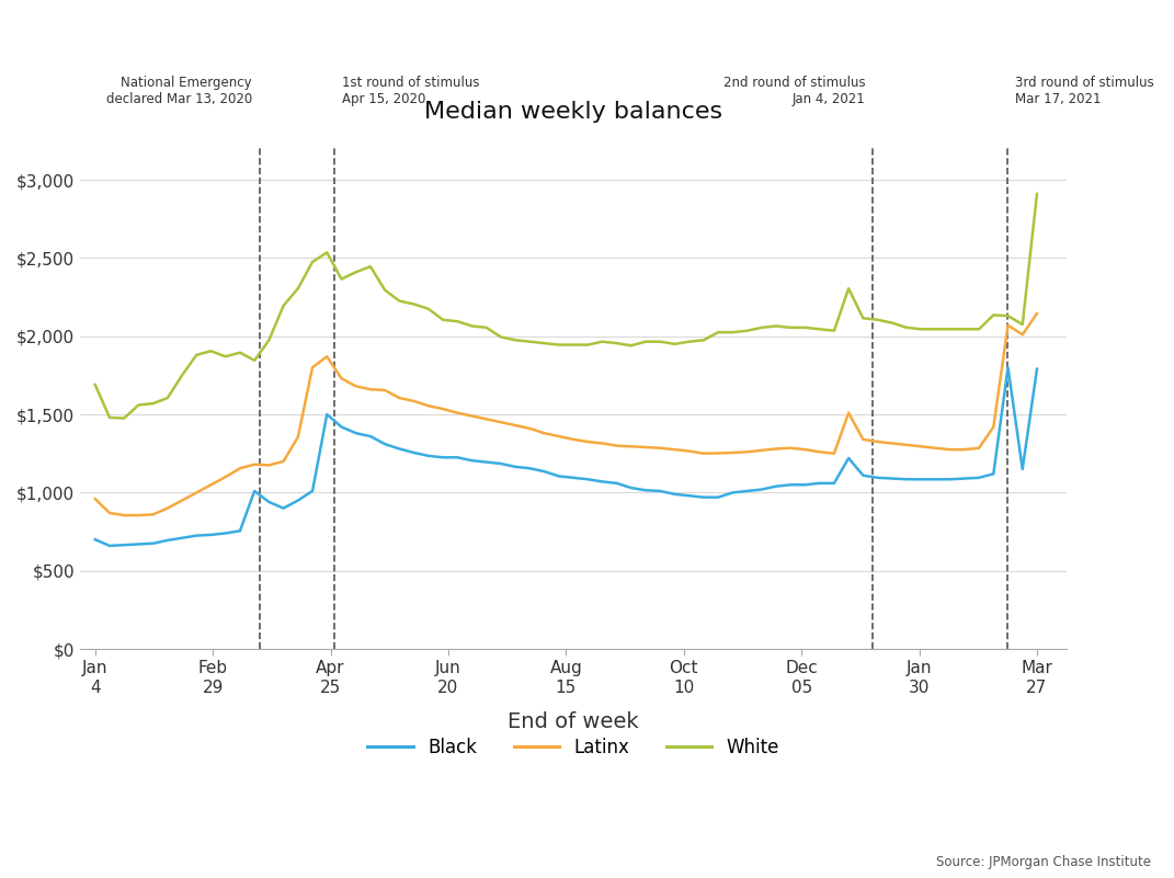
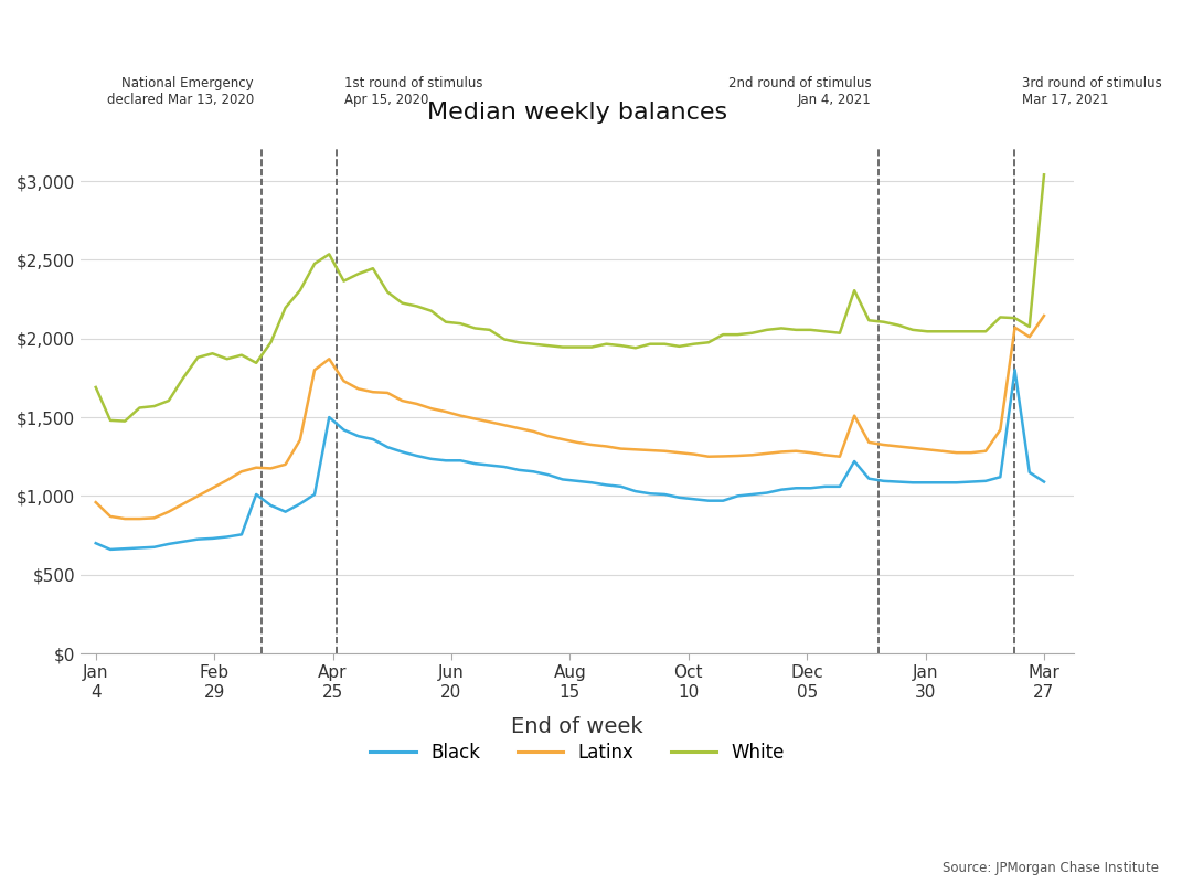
Black/Mar 27: $1,790 -> $1,090
White/Mar 27: $2,910 -> $3,040
